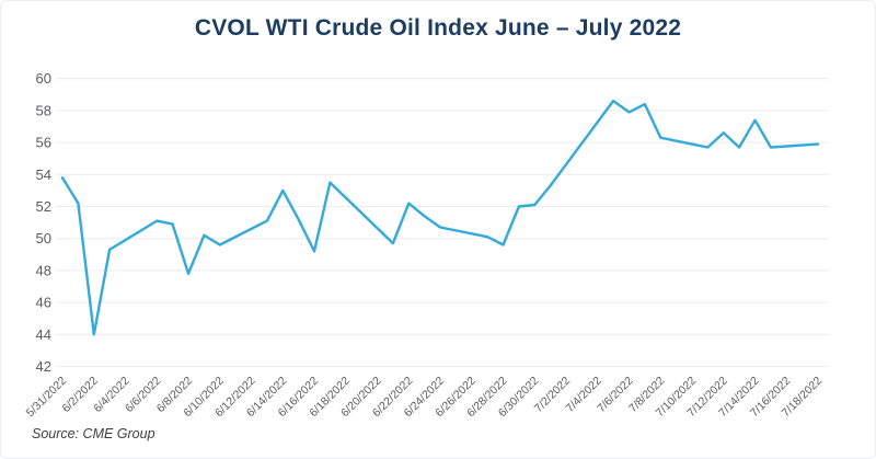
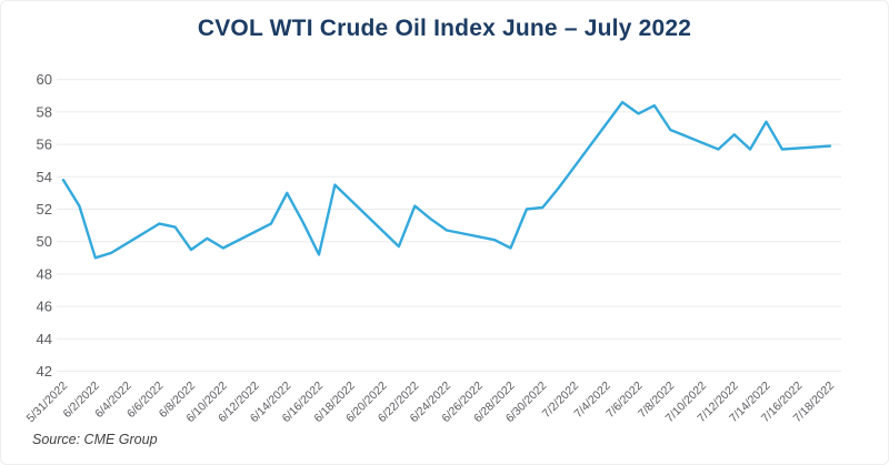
6/2/2022: 44.0 -> 49.0
6/8/2022: 47.8 -> 49.5
7/8/2022: 56.3 -> 56.9
